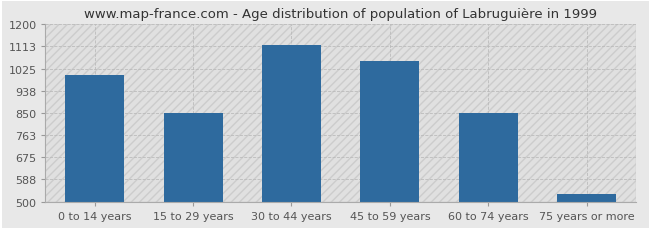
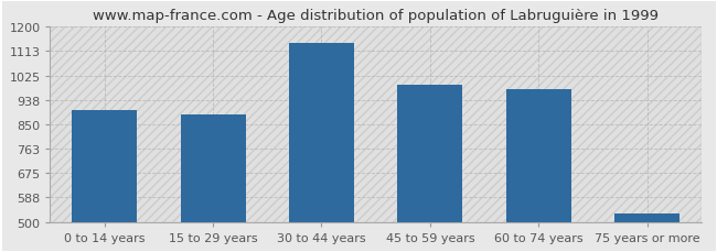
0 to 14 years: 1000 -> 900
15 to 29 years: 850 -> 884
30 to 44 years: 1120 -> 1141
45 to 59 years: 1055 -> 991
60 to 74 years: 850 -> 976
